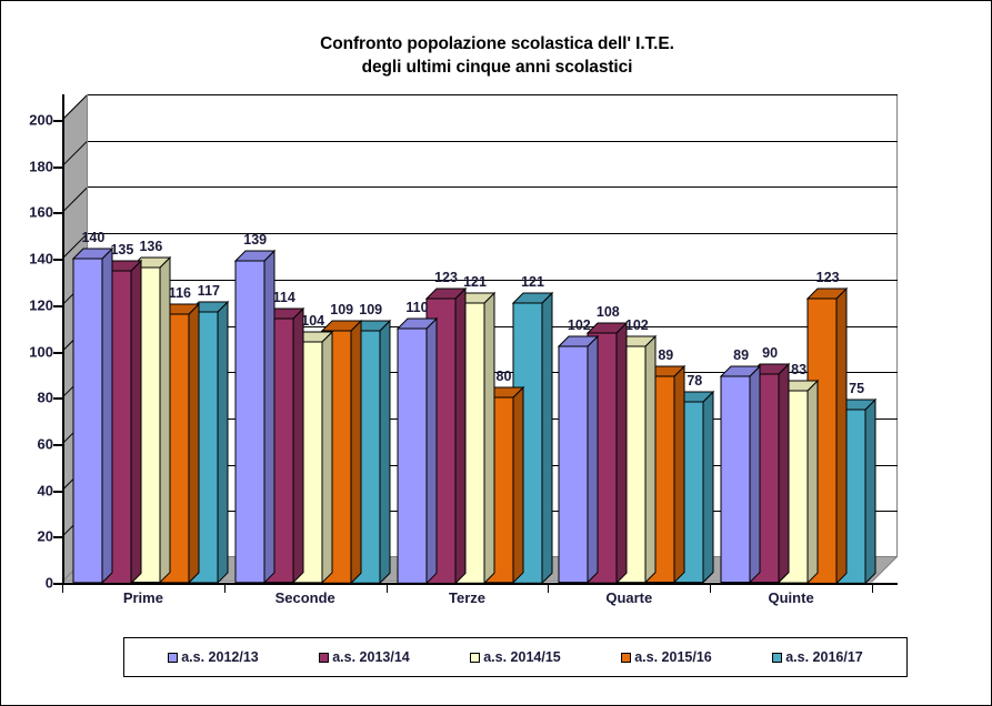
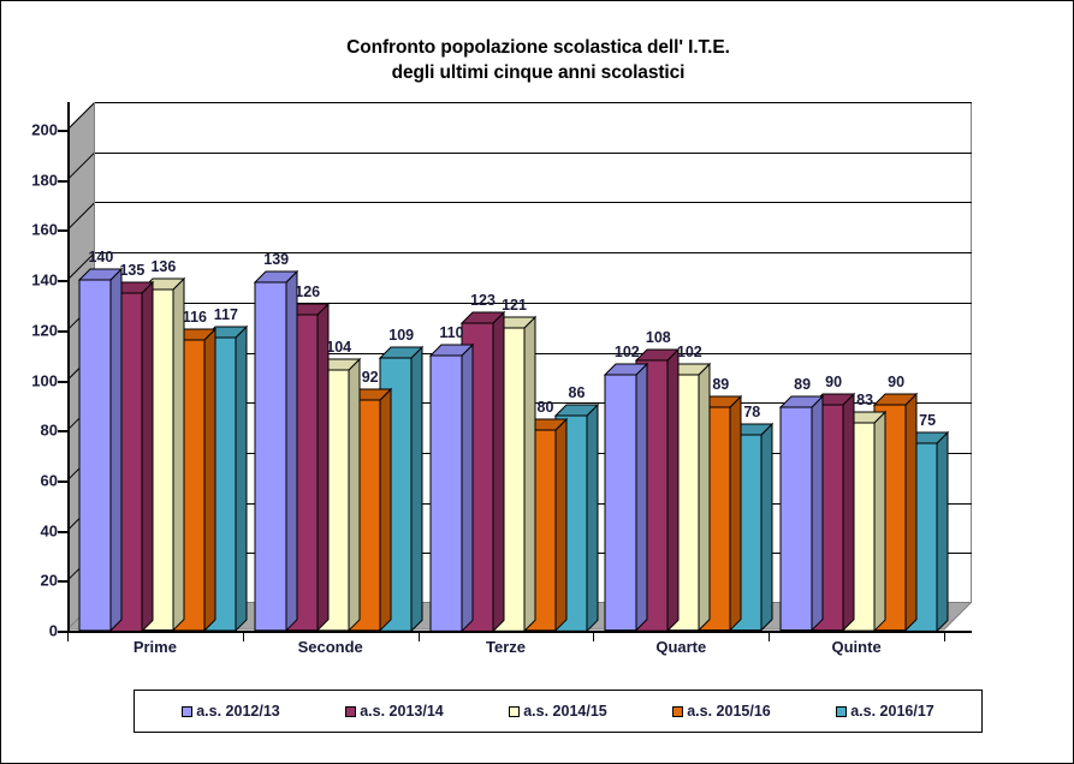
a.s. 2013/14/Seconde: 114 -> 126
a.s. 2015/16/Seconde: 109 -> 92
a.s. 2016/17/Terze: 121 -> 86
a.s. 2015/16/Quinte: 123 -> 90
